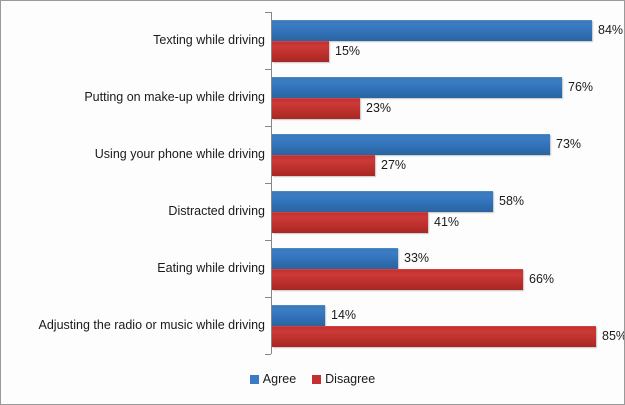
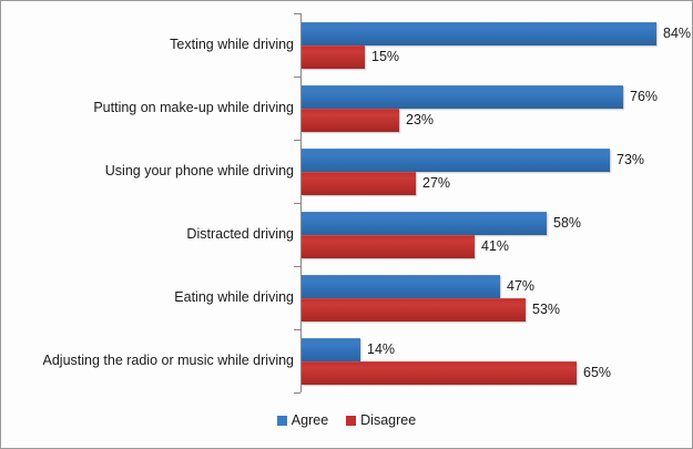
Agree/Eating while driving: 33% -> 47%
Disagree/Eating while driving: 66% -> 53%
Disagree/Adjusting the radio or music while driving: 85% -> 65%
